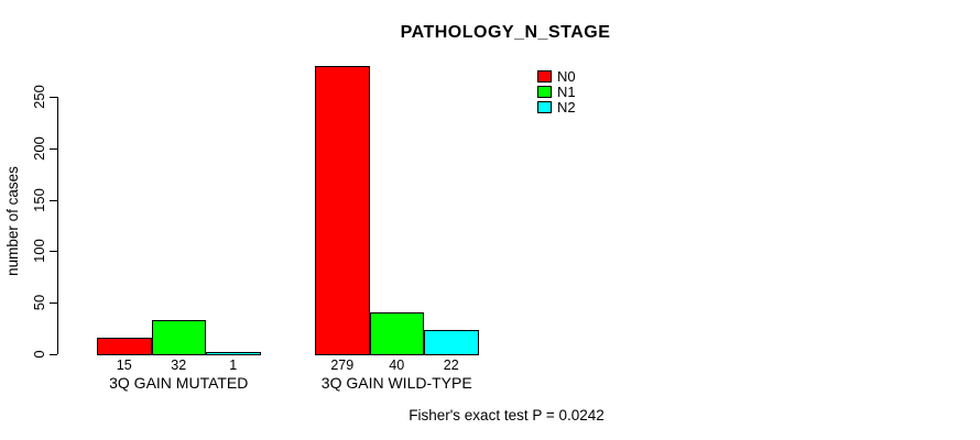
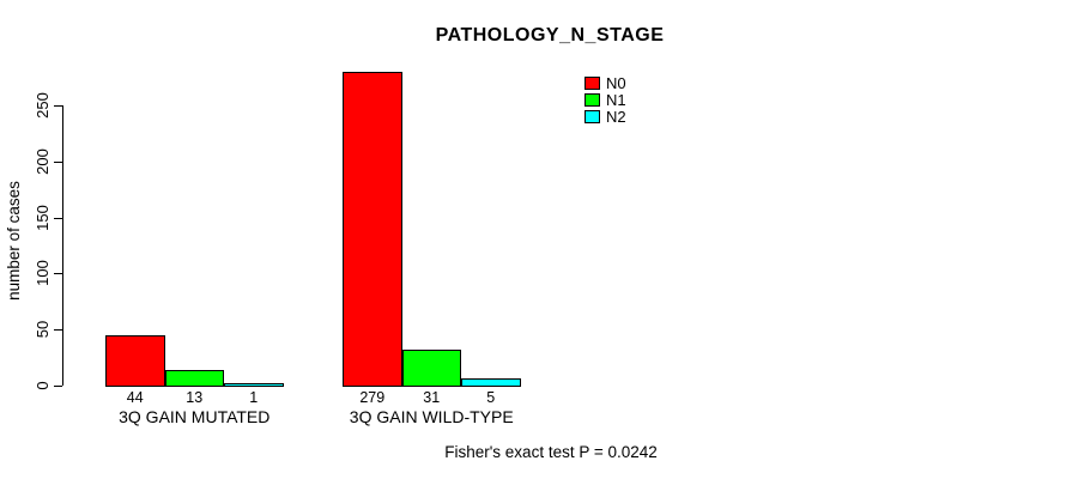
N0/3Q GAIN MUTATED: 15 -> 44
N1/3Q GAIN MUTATED: 32 -> 13
N1/3Q GAIN WILD-TYPE: 40 -> 31
N2/3Q GAIN WILD-TYPE: 22 -> 5
